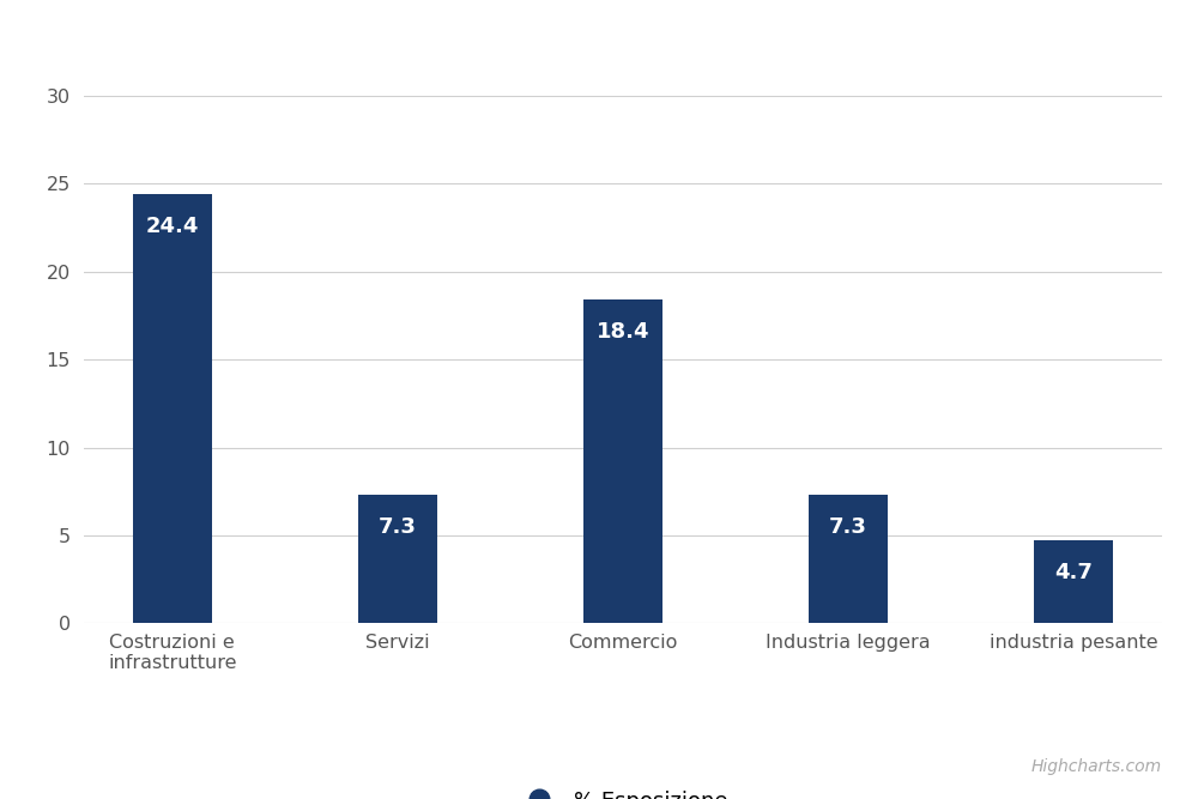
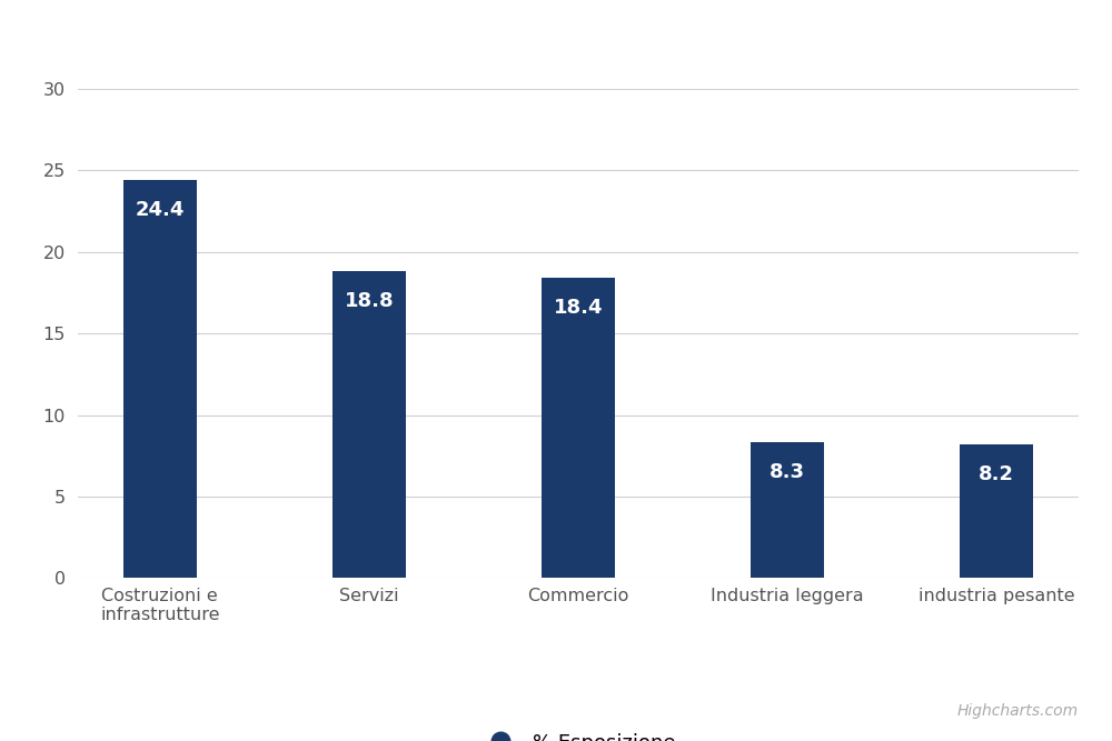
Servizi: 7.3 -> 18.8
Industria leggera: 7.3 -> 8.3
industria pesante: 4.7 -> 8.2
